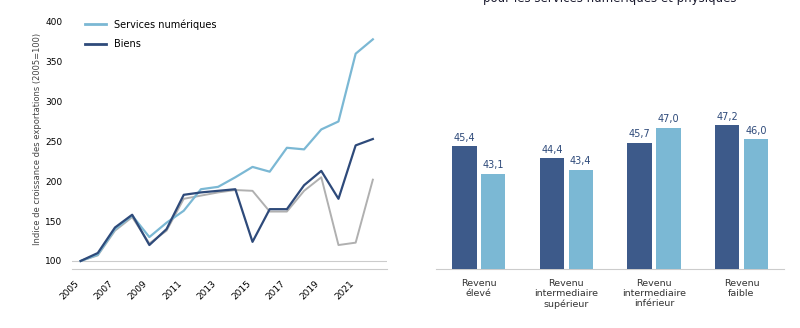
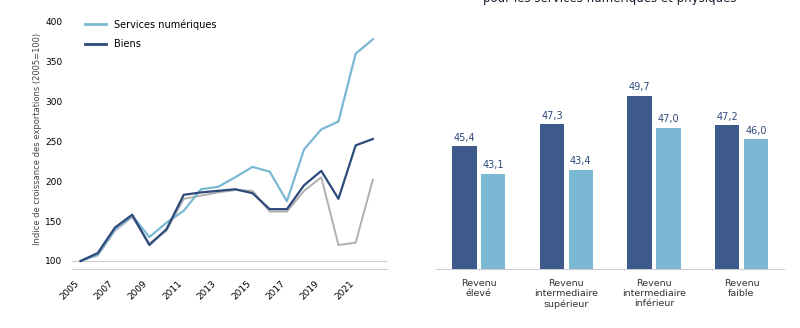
Biens/2015: 124 -> 185
Services numériques/2017: 242 -> 175
Services numériques/Revenu intermediaire supérieur: 44,4 -> 47,3
Services numériques/Revenu intermediaire inférieur: 45,7 -> 49,7
